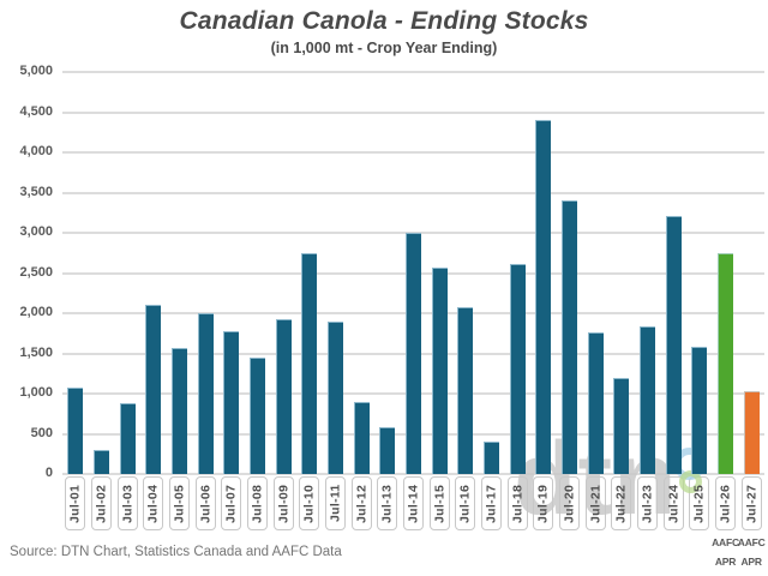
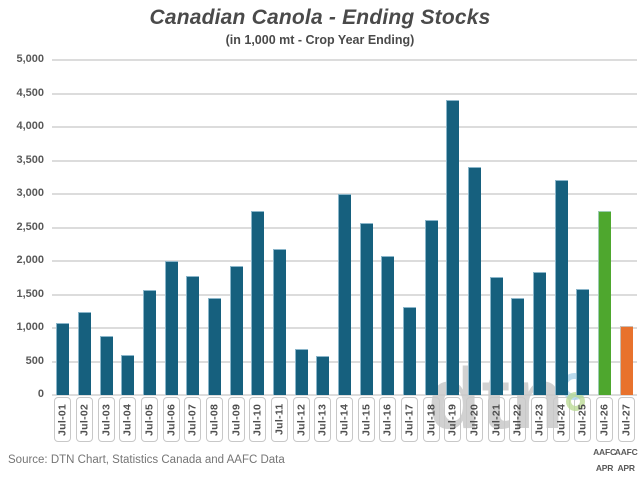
Jul-02: 300 -> 1200
Jul-04: 2100 -> 600
Jul-11: 1900 -> 2200
Jul-12: 900 -> 700
Jul-17: 400 -> 1300
Jul-22: 1200 -> 1400
